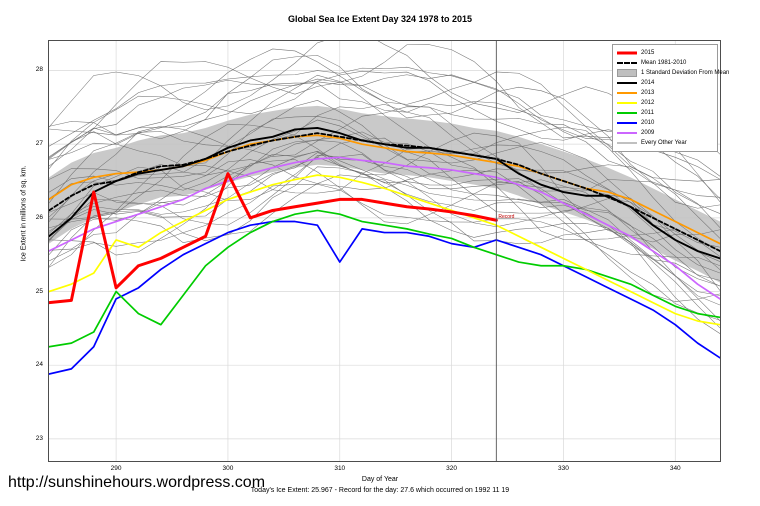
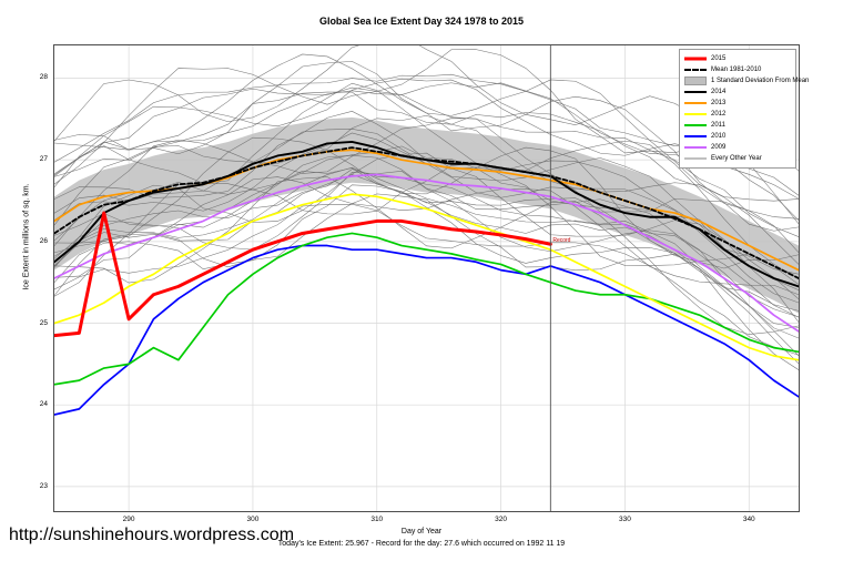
2012/290: 25.7 -> 25.4
2011/290: 25.0 -> 24.5
2010/290: 24.9 -> 24.5
2015/300: 26.6 -> 25.9
2010/310: 25.4 -> 25.9
